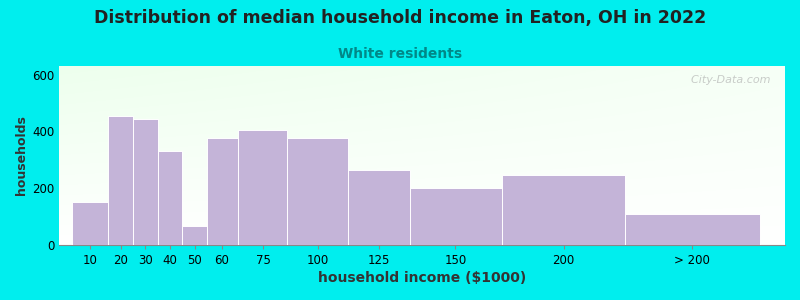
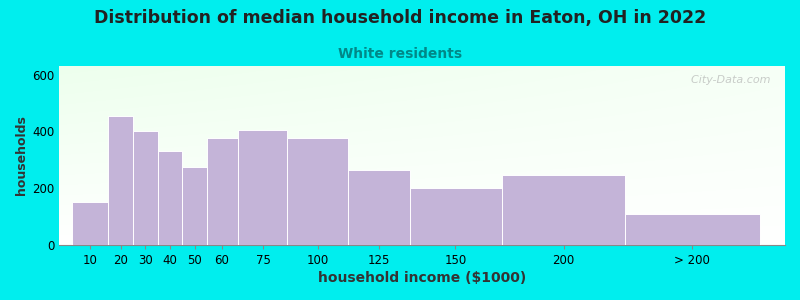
30: 445 -> 400
50: 65 -> 275
